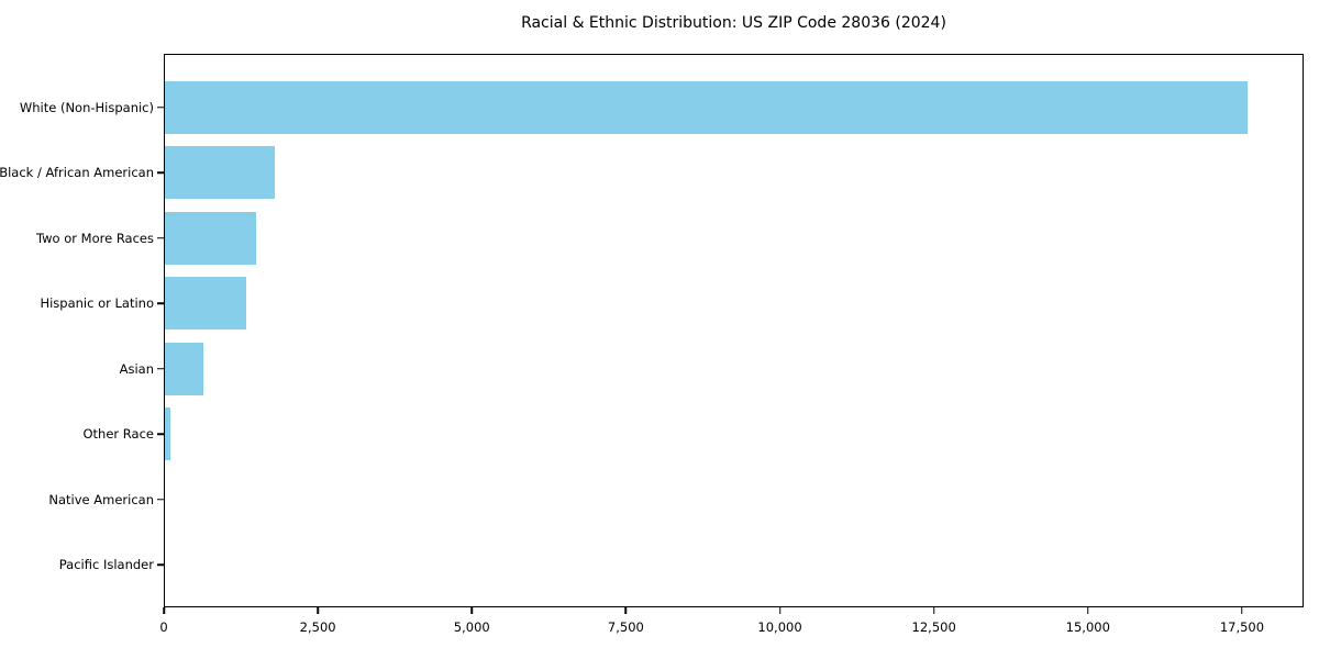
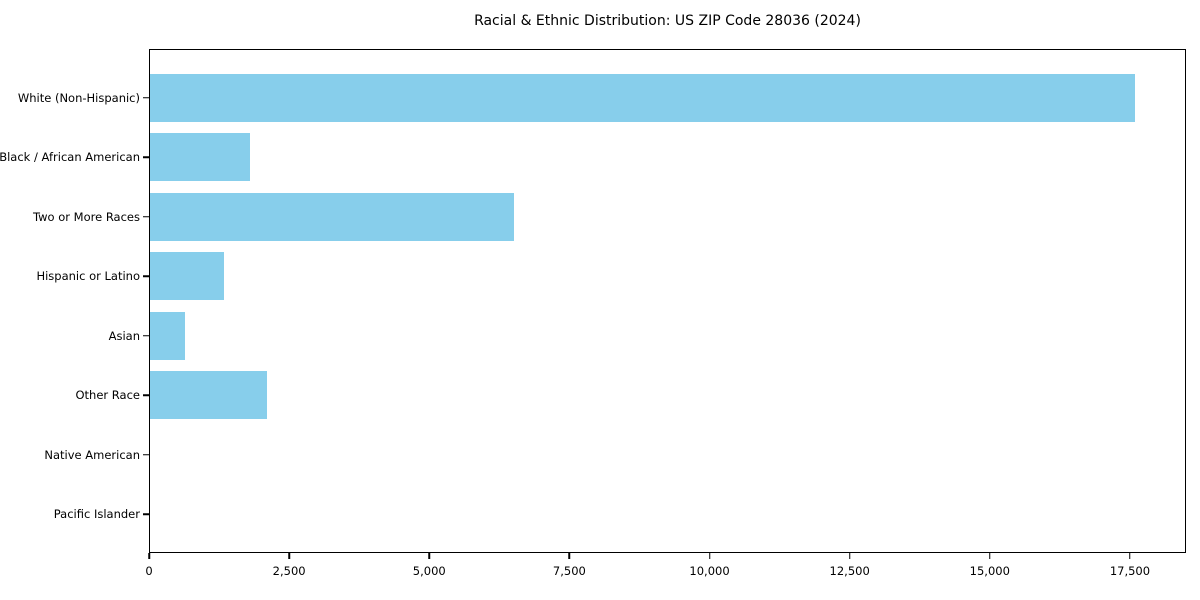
Two or More Races: 1500 -> 6500
Other Race: 100 -> 2100
